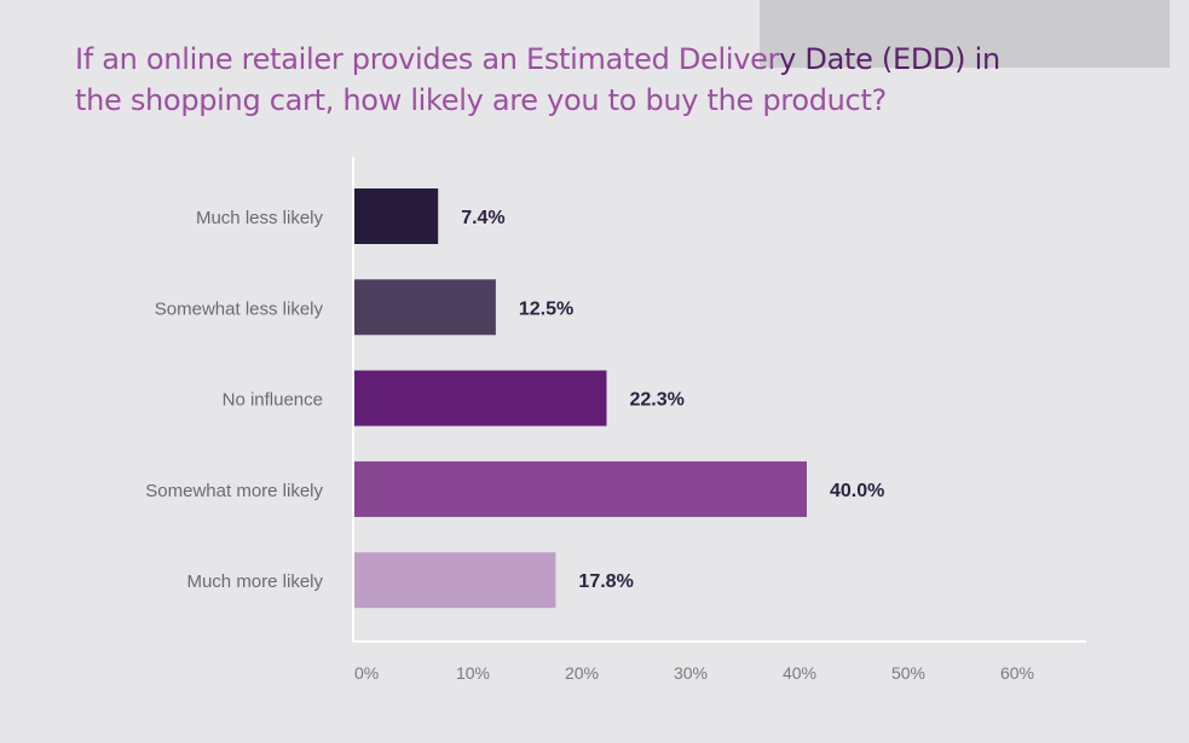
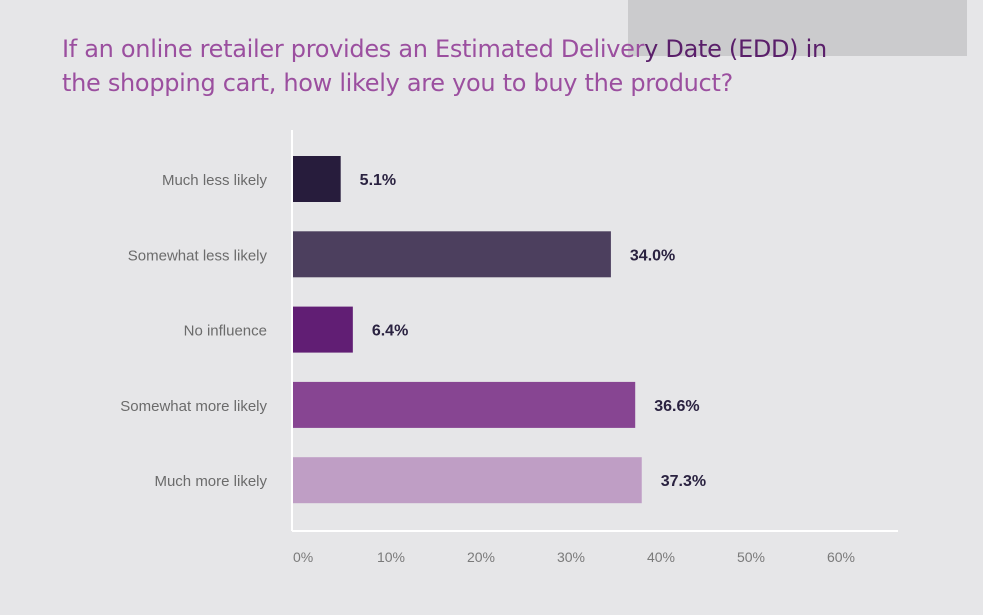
Much less likely: 7.4% -> 5.1%
Somewhat less likely: 12.5% -> 34.0%
No influence: 22.3% -> 6.4%
Somewhat more likely: 40.0% -> 36.6%
Much more likely: 17.8% -> 37.3%
